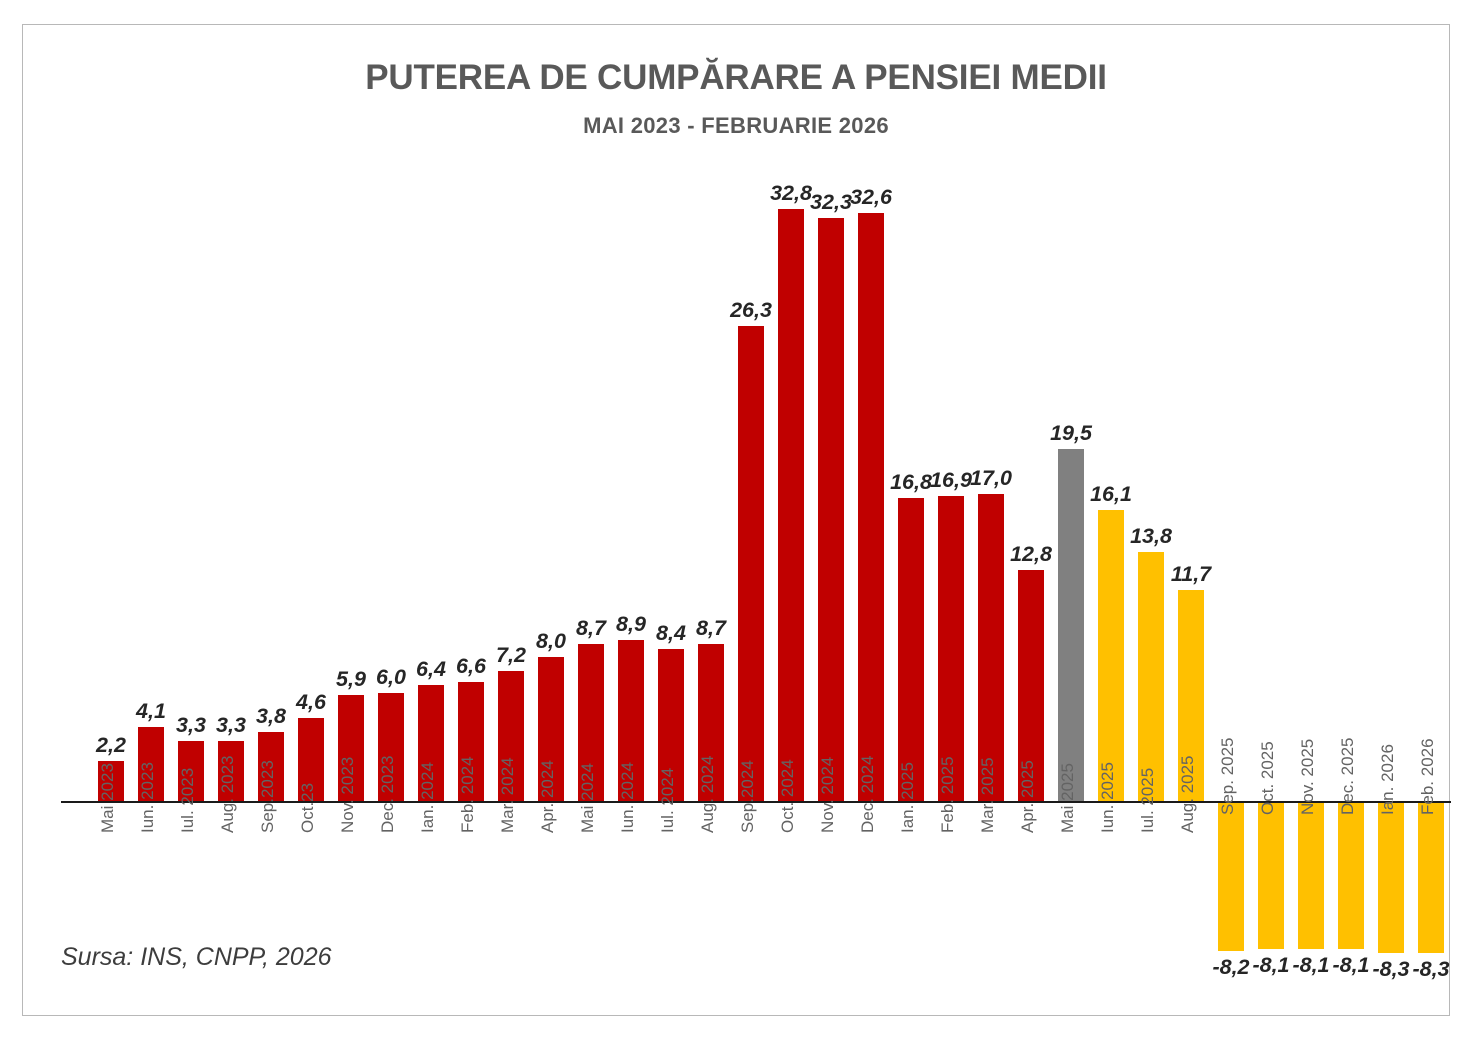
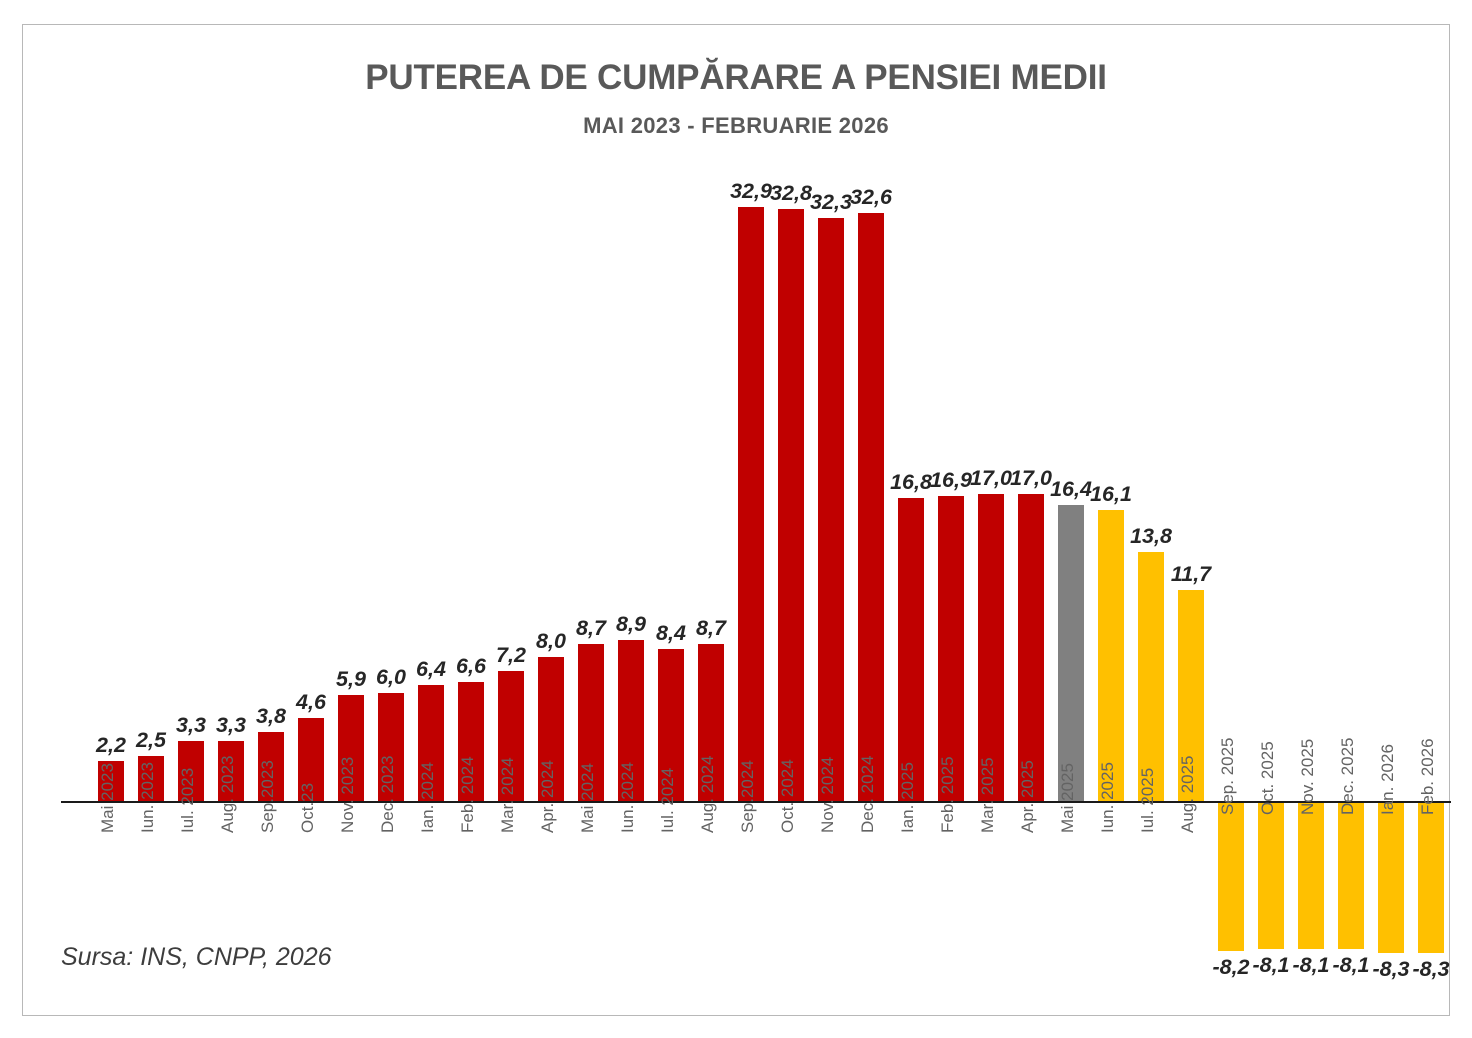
Iun. 2023: 4,1 -> 2,5
Sep.2024: 26,3 -> 32,9
Apr. 2025: 12,8 -> 17,0
Mai 2025: 19,5 -> 16,4
